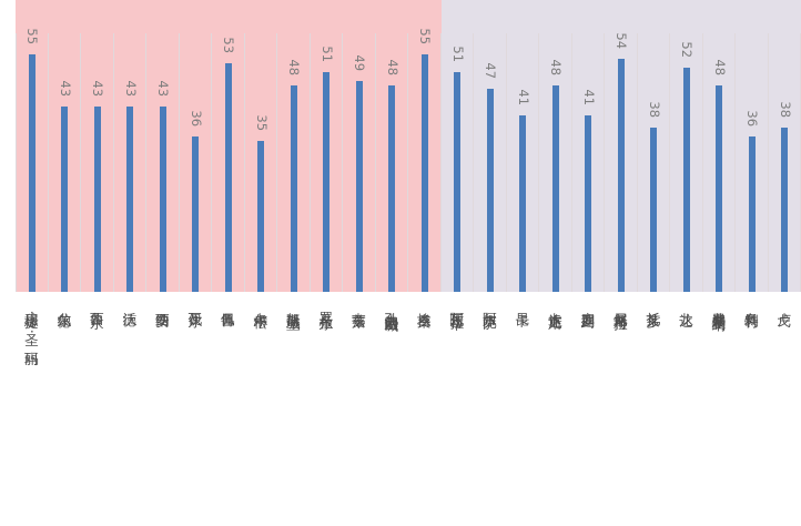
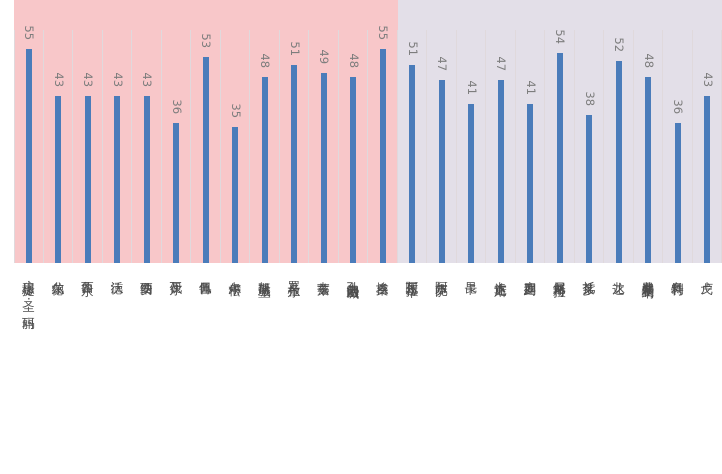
卡达克斯: 48 -> 47
卢戈: 38 -> 43
